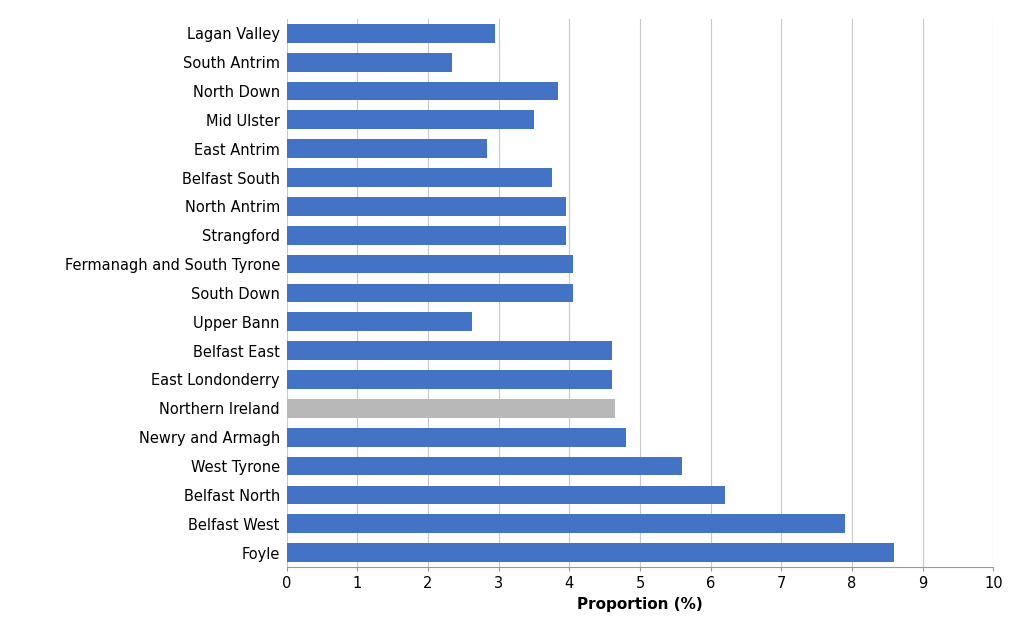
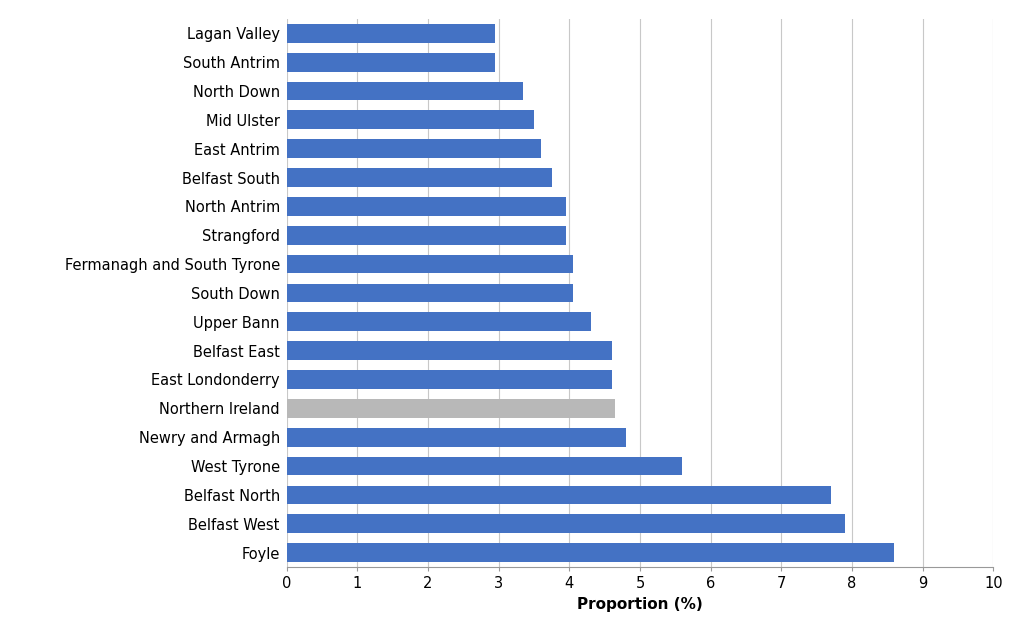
South Antrim: 2.34 -> 2.95
North Down: 3.84 -> 3.35
East Antrim: 2.84 -> 3.60
Upper Bann: 2.62 -> 4.30
Belfast North: 6.20 -> 7.70
